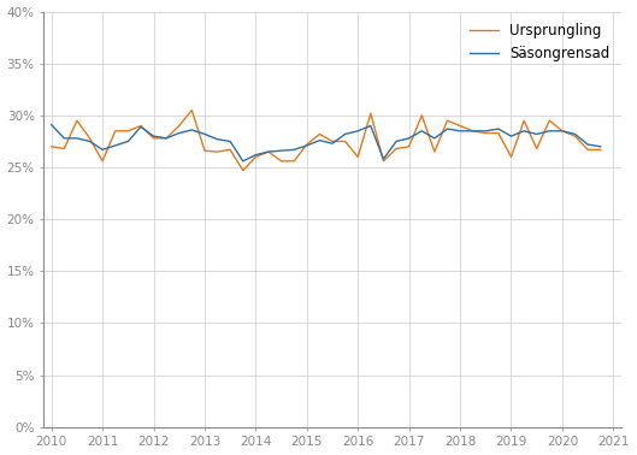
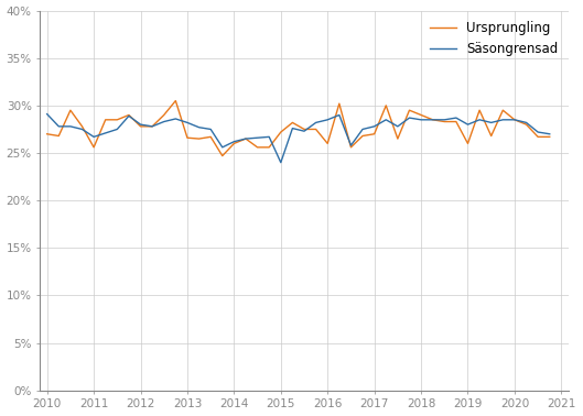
Säsongrensad/2015: 27.1% -> 24.0%
